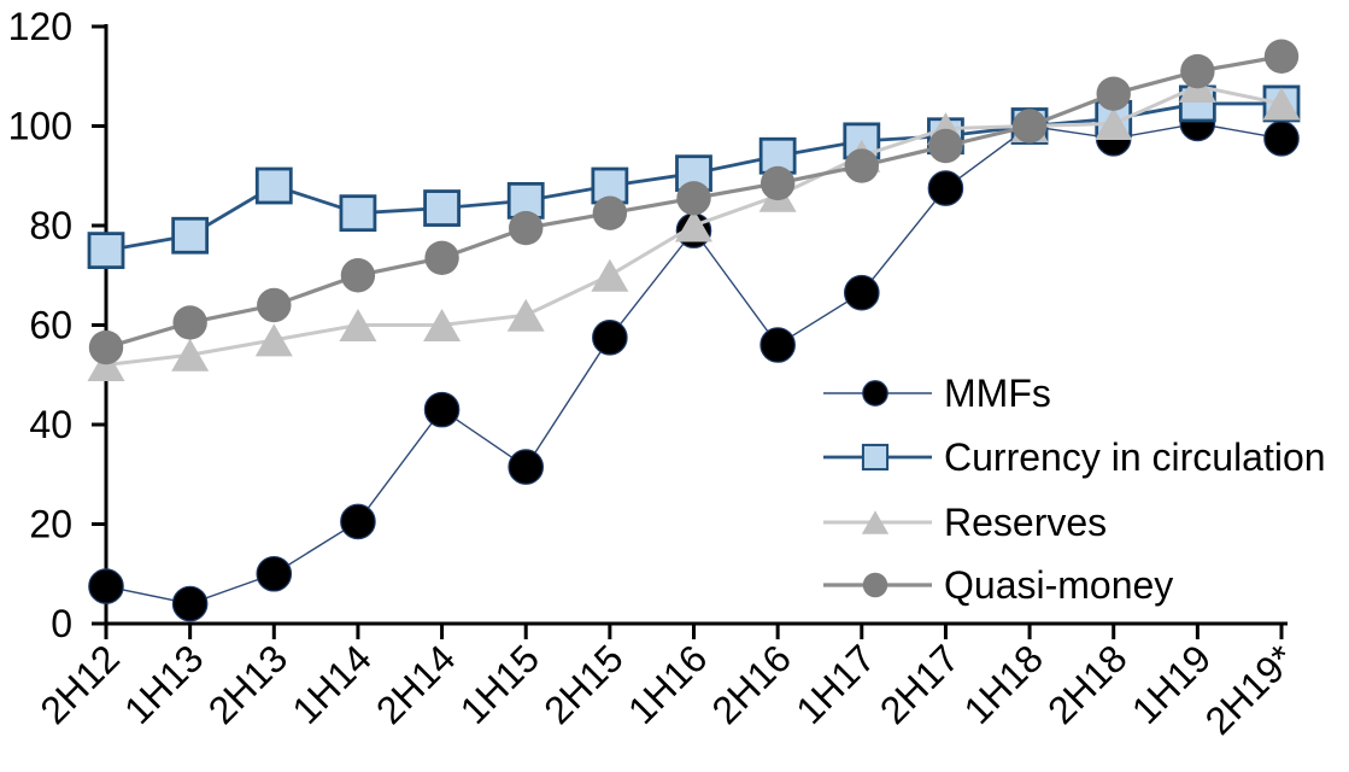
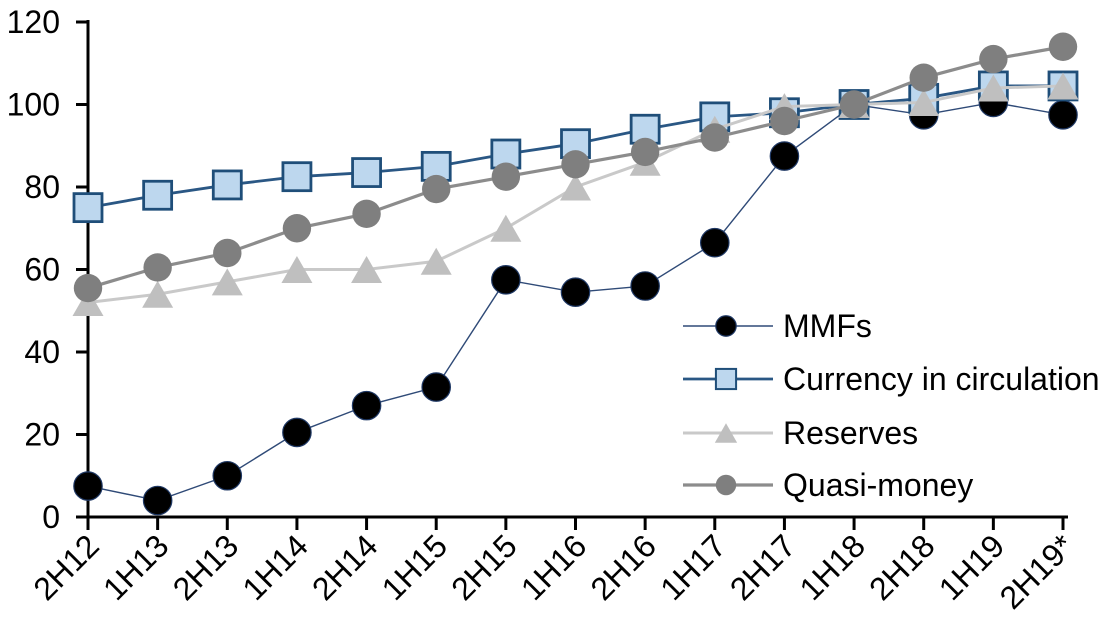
Currency in circulation/2H13: 88 -> 80
MMFs/2H14: 43 -> 27
MMFs/1H16: 79 -> 54
Reserves/1H19: 108 -> 104
